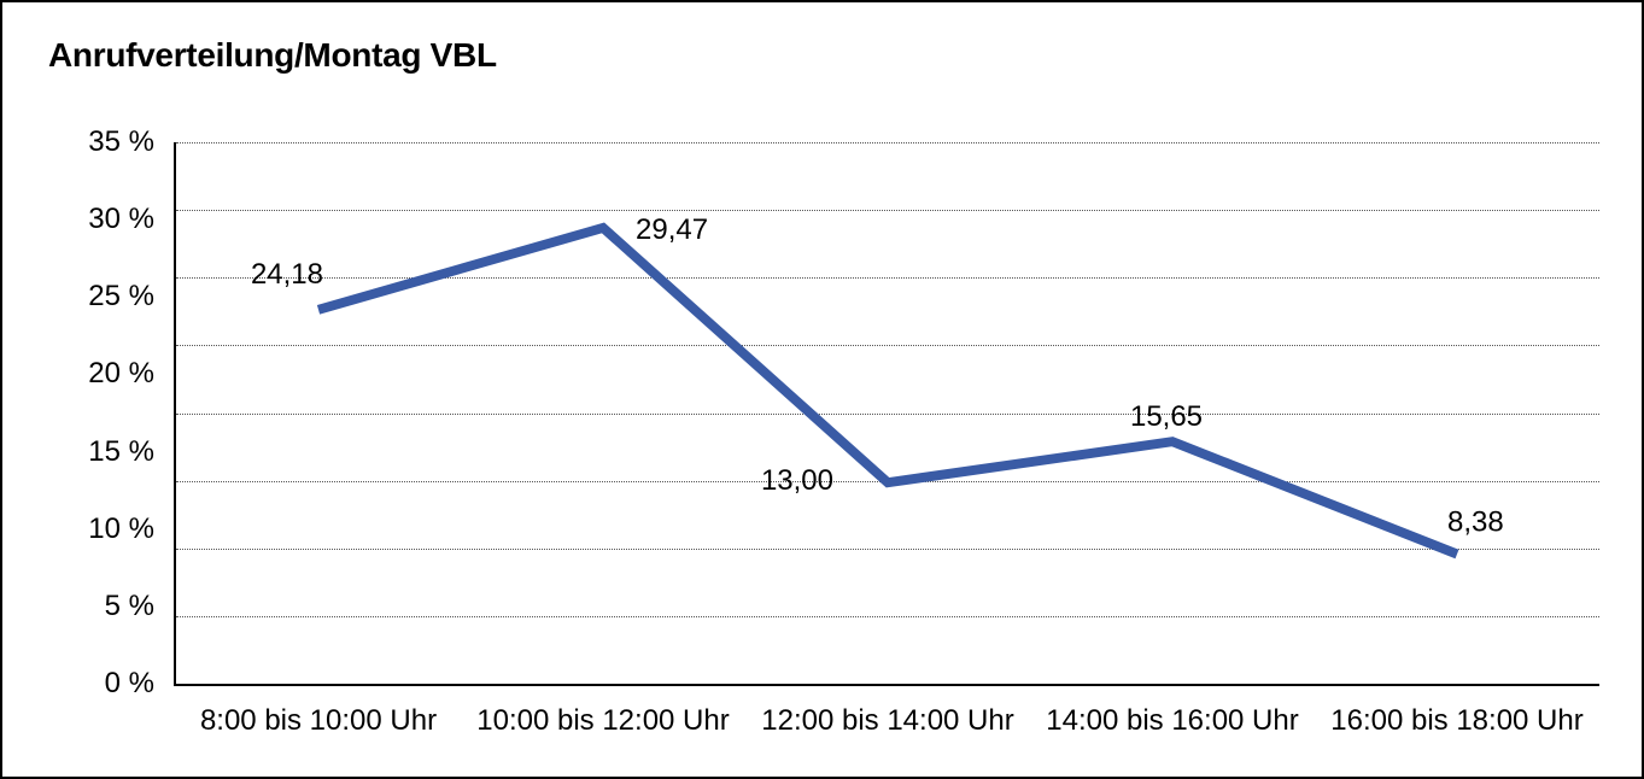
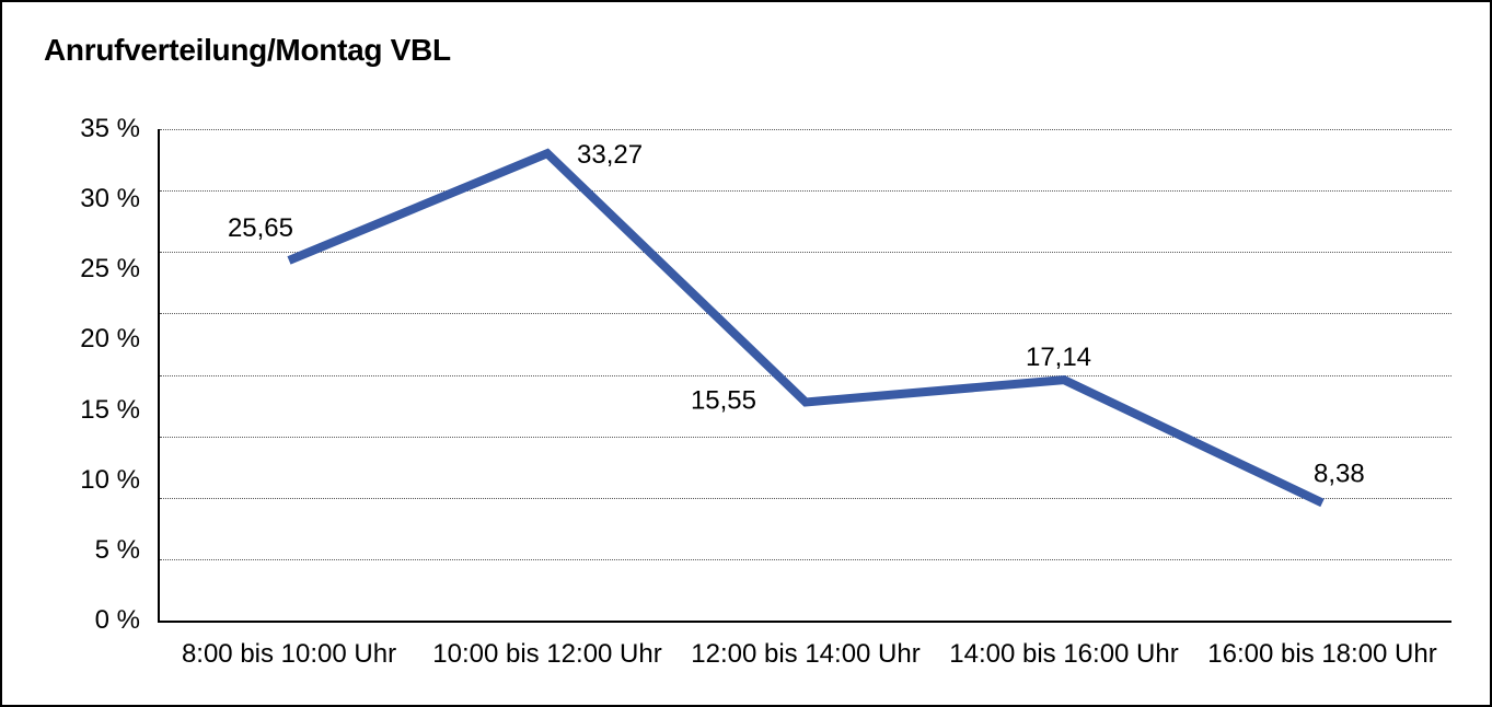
8:00 bis 10:00 Uhr: 24,18 -> 25,65
10:00 bis 12:00 Uhr: 29,47 -> 33,27
12:00 bis 14:00 Uhr: 13,00 -> 15,55
14:00 bis 16:00 Uhr: 15,65 -> 17,14
